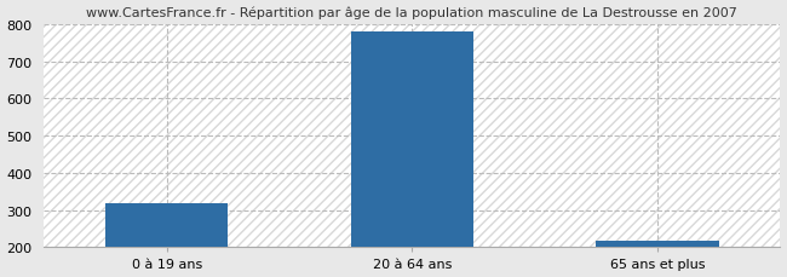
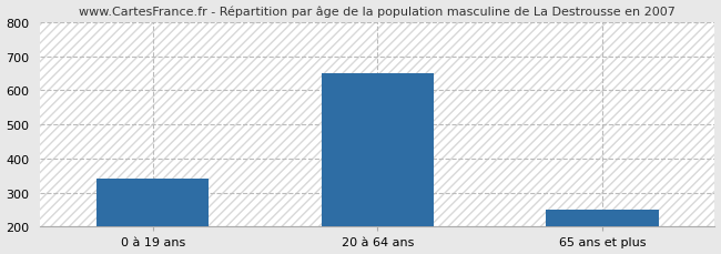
0 à 19 ans: 318 -> 340
20 à 64 ans: 781 -> 650
65 ans et plus: 218 -> 250
